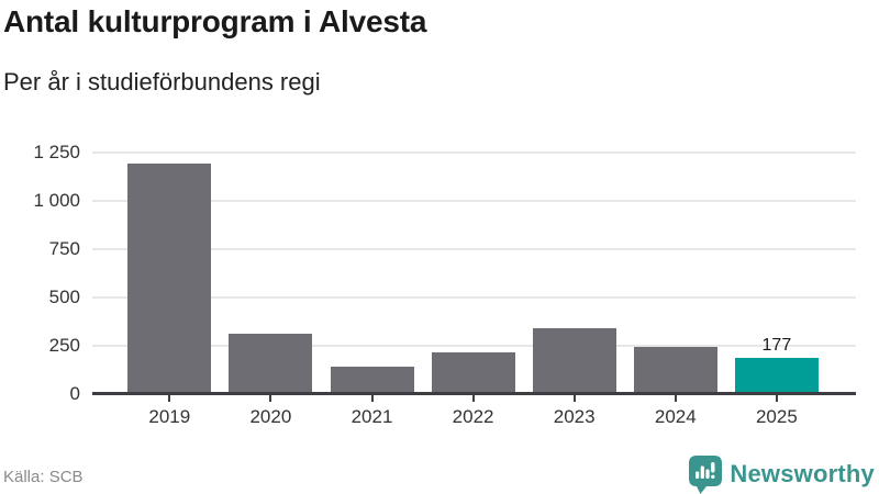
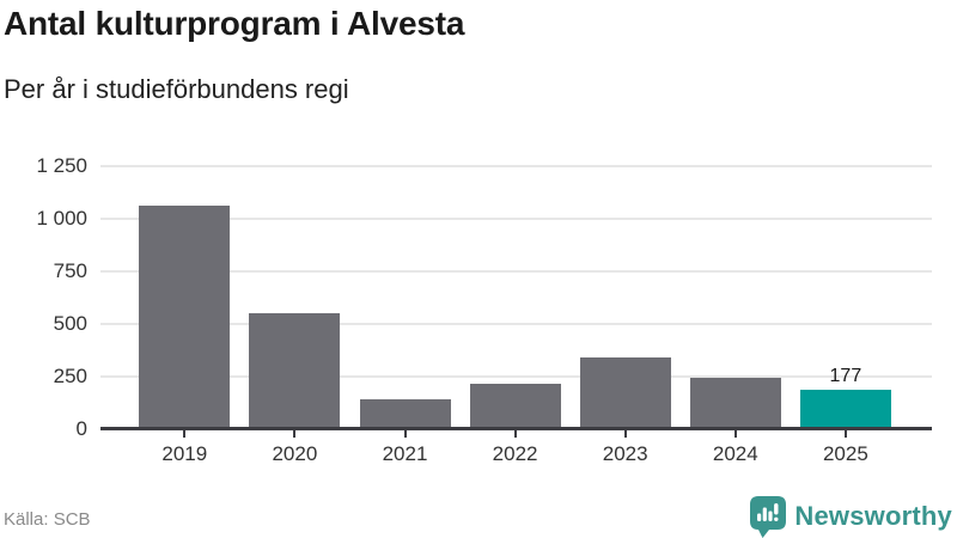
2019: 1180 -> 1050
2020: 300 -> 540
